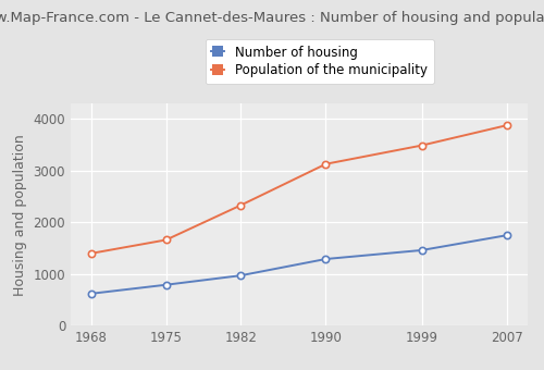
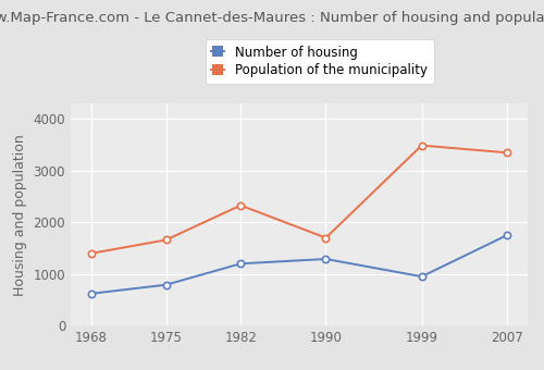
Number of housing/1982: 970 -> 1200
Population of the municipality/1990: 3130 -> 1700
Number of housing/1999: 1460 -> 950
Population of the municipality/2007: 3880 -> 3350
